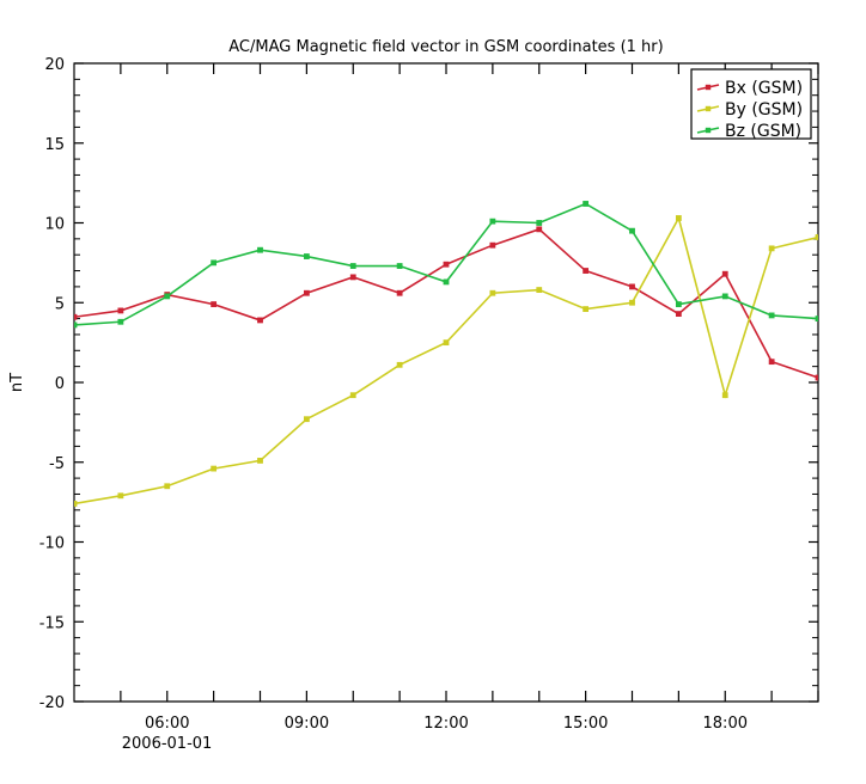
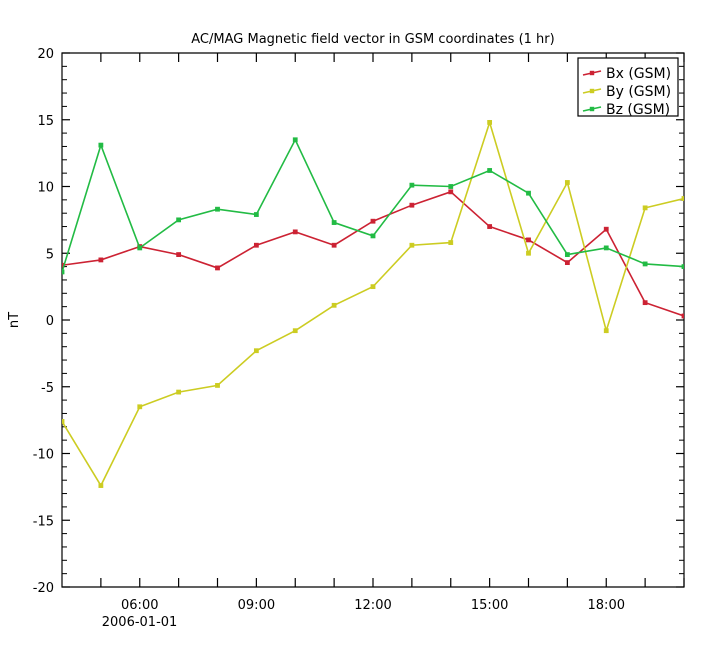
By (GSM)/5: -7.1 -> -12.4
Bz (GSM)/5: 3.8 -> 13.1
Bz (GSM)/10: 7.3 -> 13.5
By (GSM)/15: 4.6 -> 14.8
